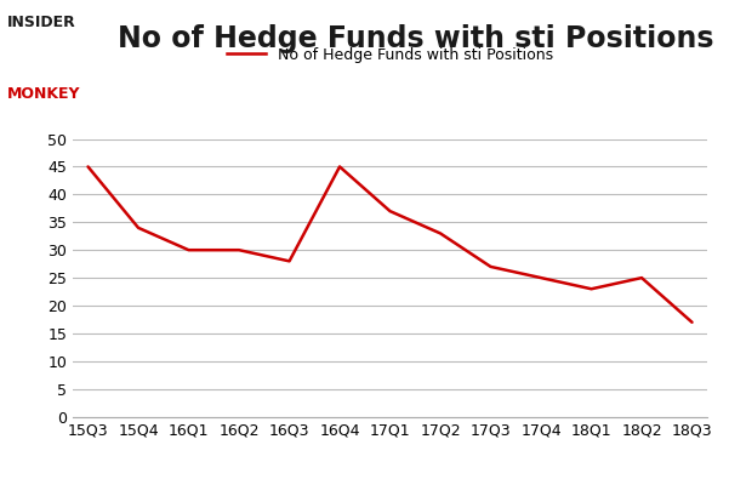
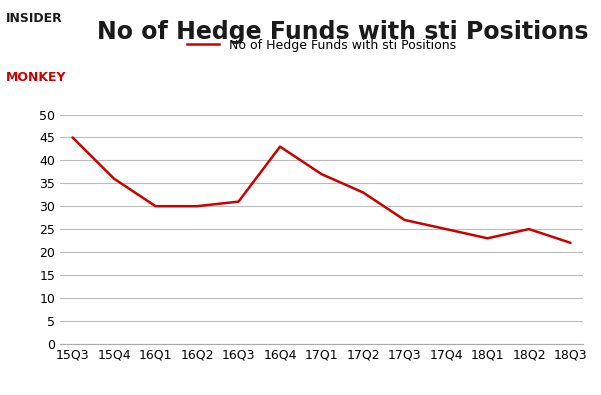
15Q4: 34 -> 36
16Q3: 28 -> 31
16Q4: 45 -> 43
18Q3: 17 -> 22
